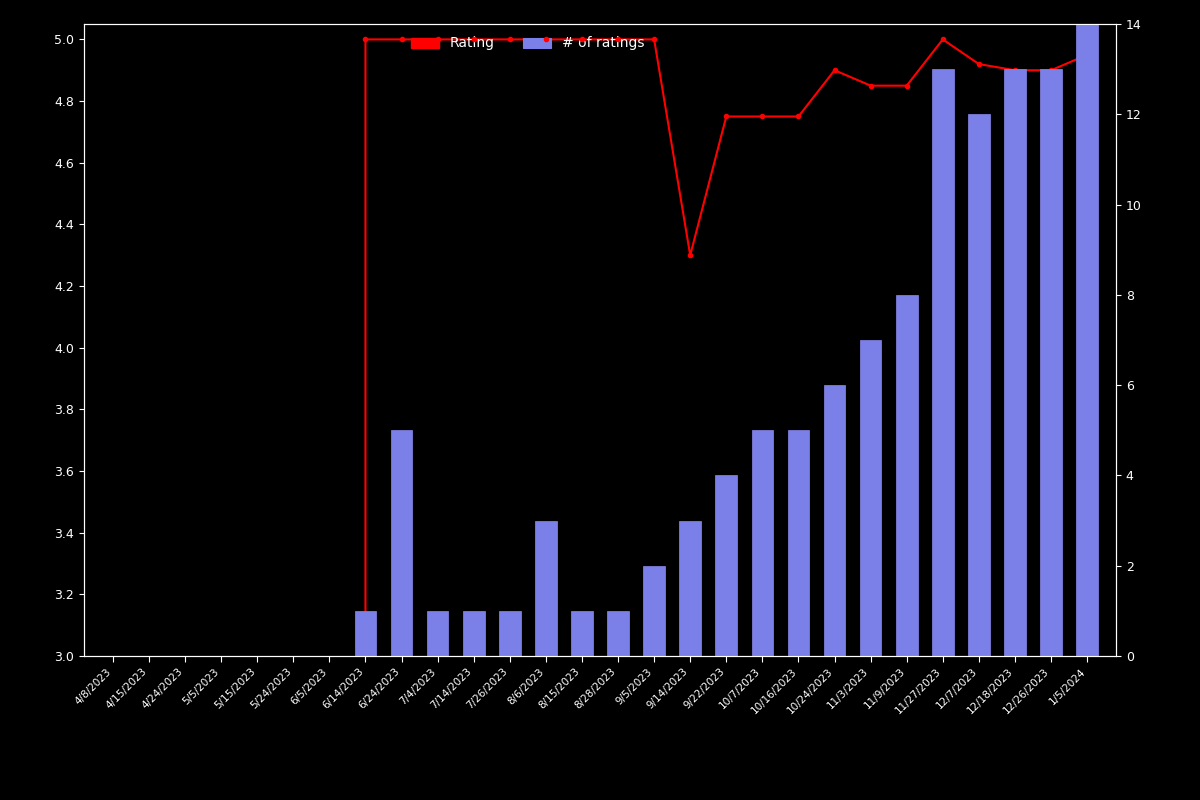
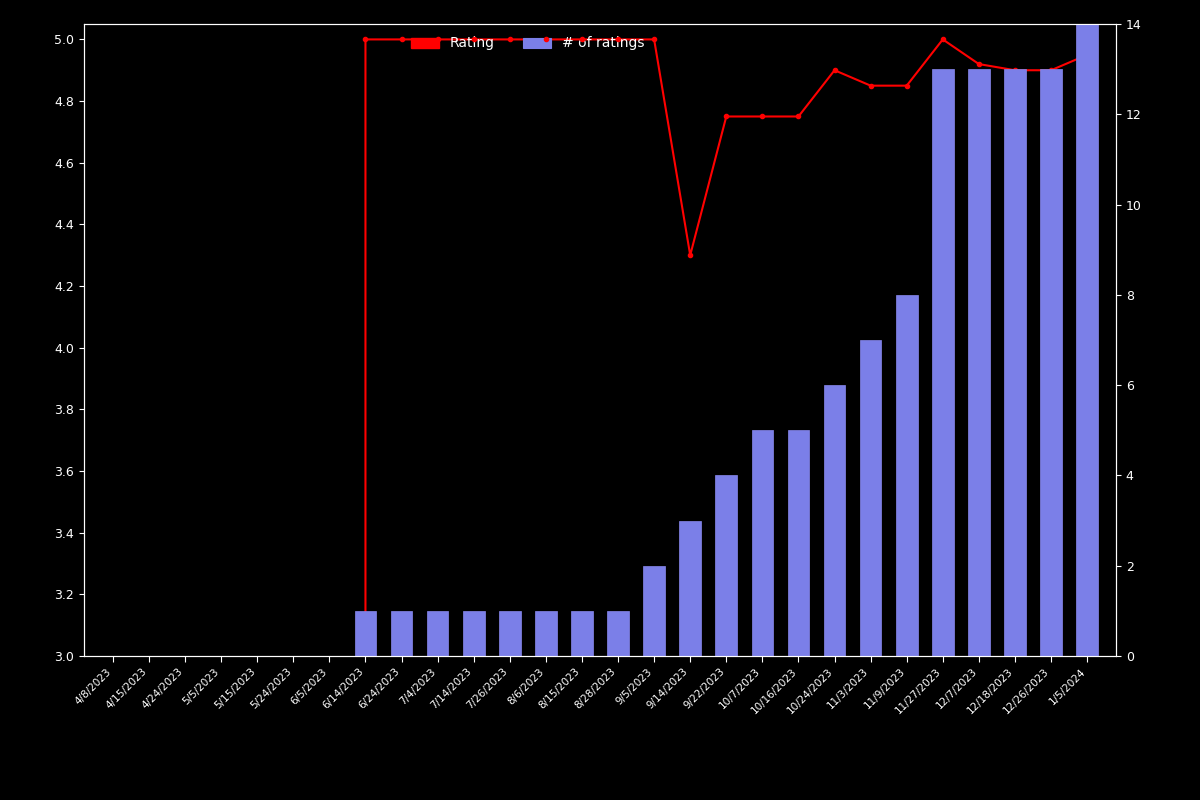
# of ratings/6/24/2023: 5 -> 1
# of ratings/8/6/2023: 3 -> 1
# of ratings/12/7/2023: 12 -> 13
